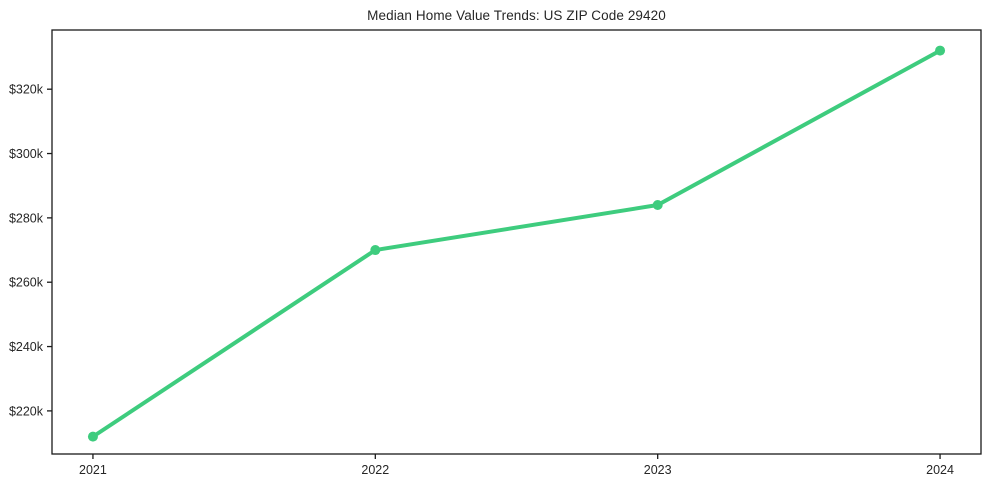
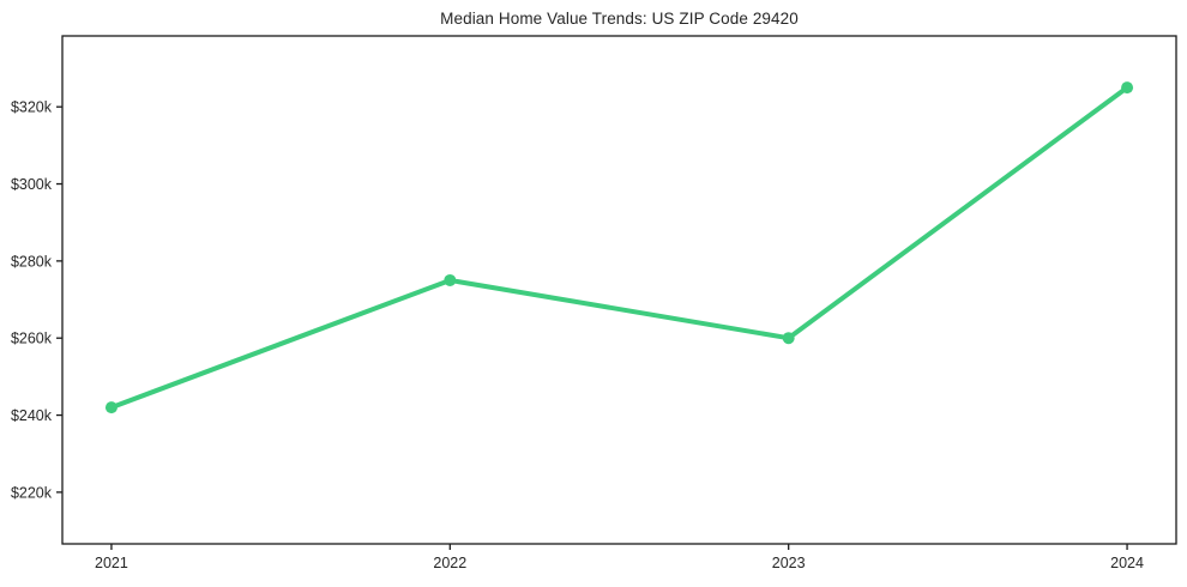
2021: $212k -> $242k
2022: $270k -> $275k
2023: $284k -> $260k
2024: $332k -> $325k
